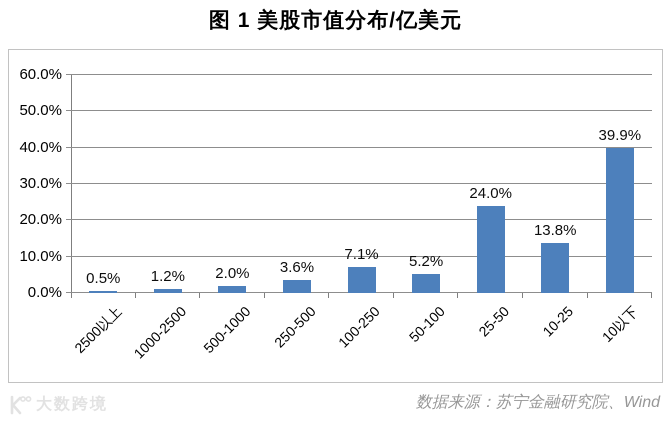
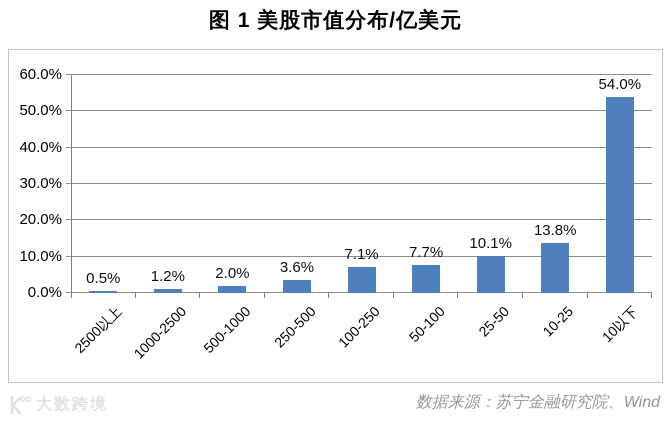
50-100: 5.2% -> 7.7%
25-50: 24.0% -> 10.1%
10以下: 39.9% -> 54.0%
